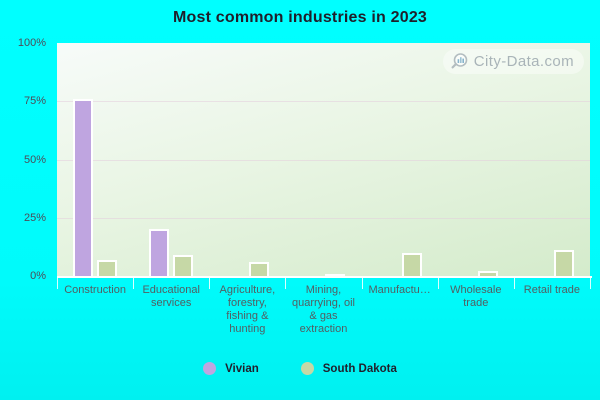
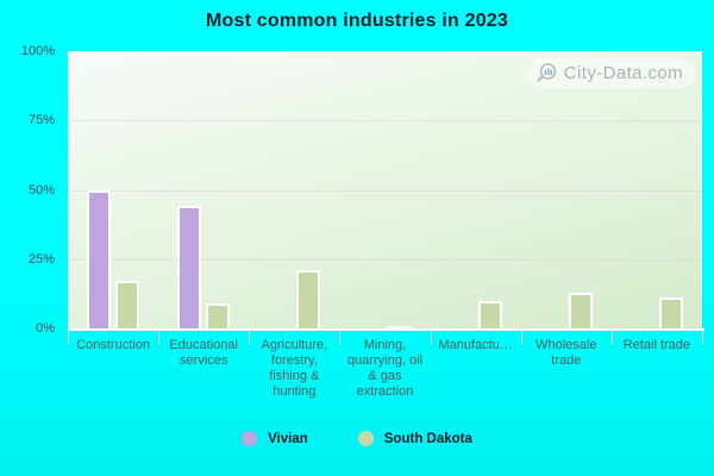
Vivian/Construction: 76% -> 50%
South Dakota/Construction: 7% -> 17%
Vivian/Educational services: 20% -> 44%
South Dakota/Agriculture, forestry, fishing & hunting: 6% -> 21%
South Dakota/Wholesale trade: 2% -> 13%
